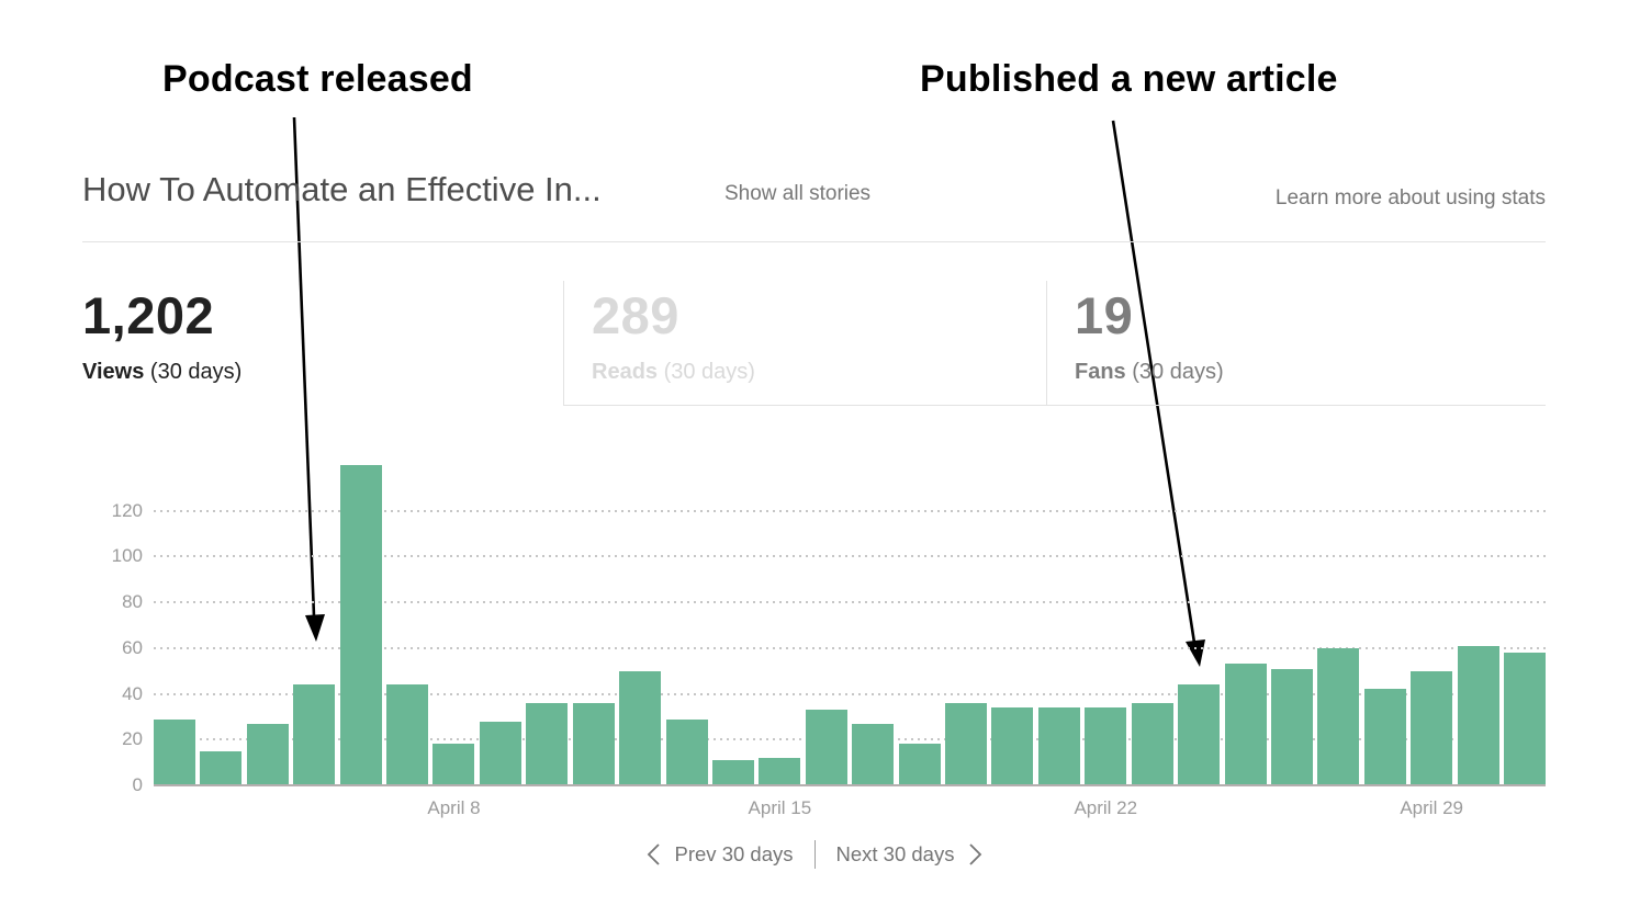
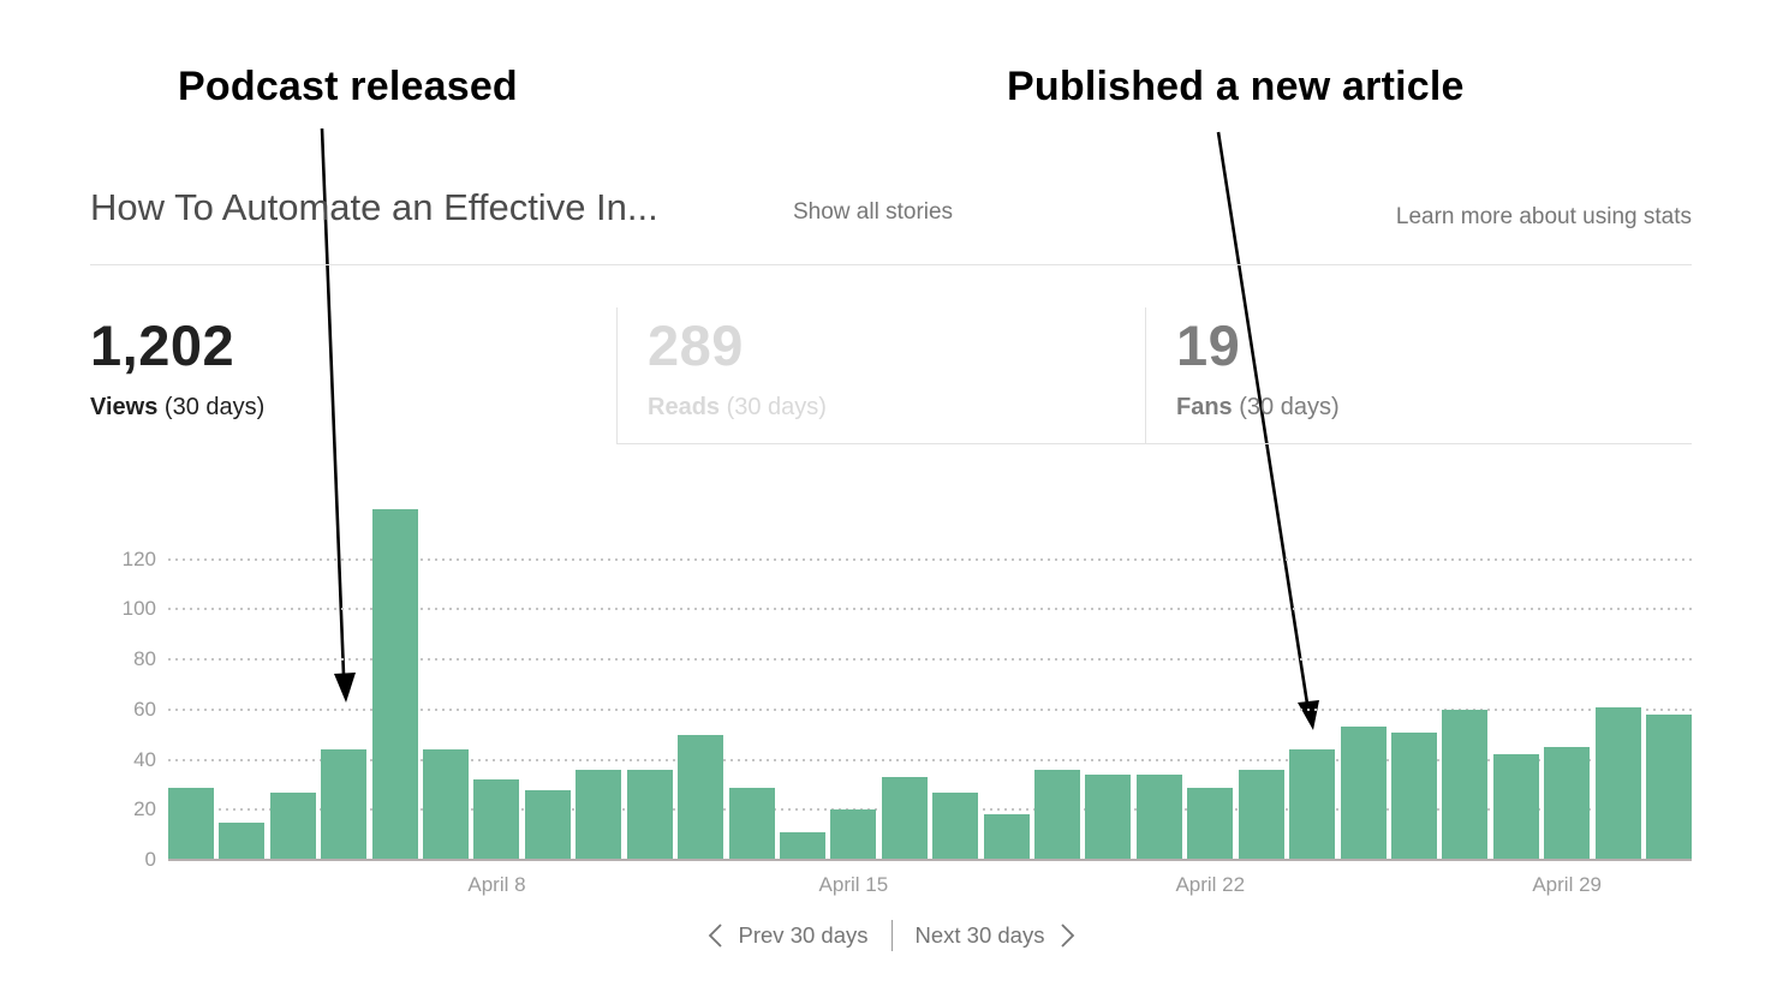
April 8: 18 -> 32
April 15: 12 -> 20
April 22: 34 -> 29
April 29: 50 -> 45
